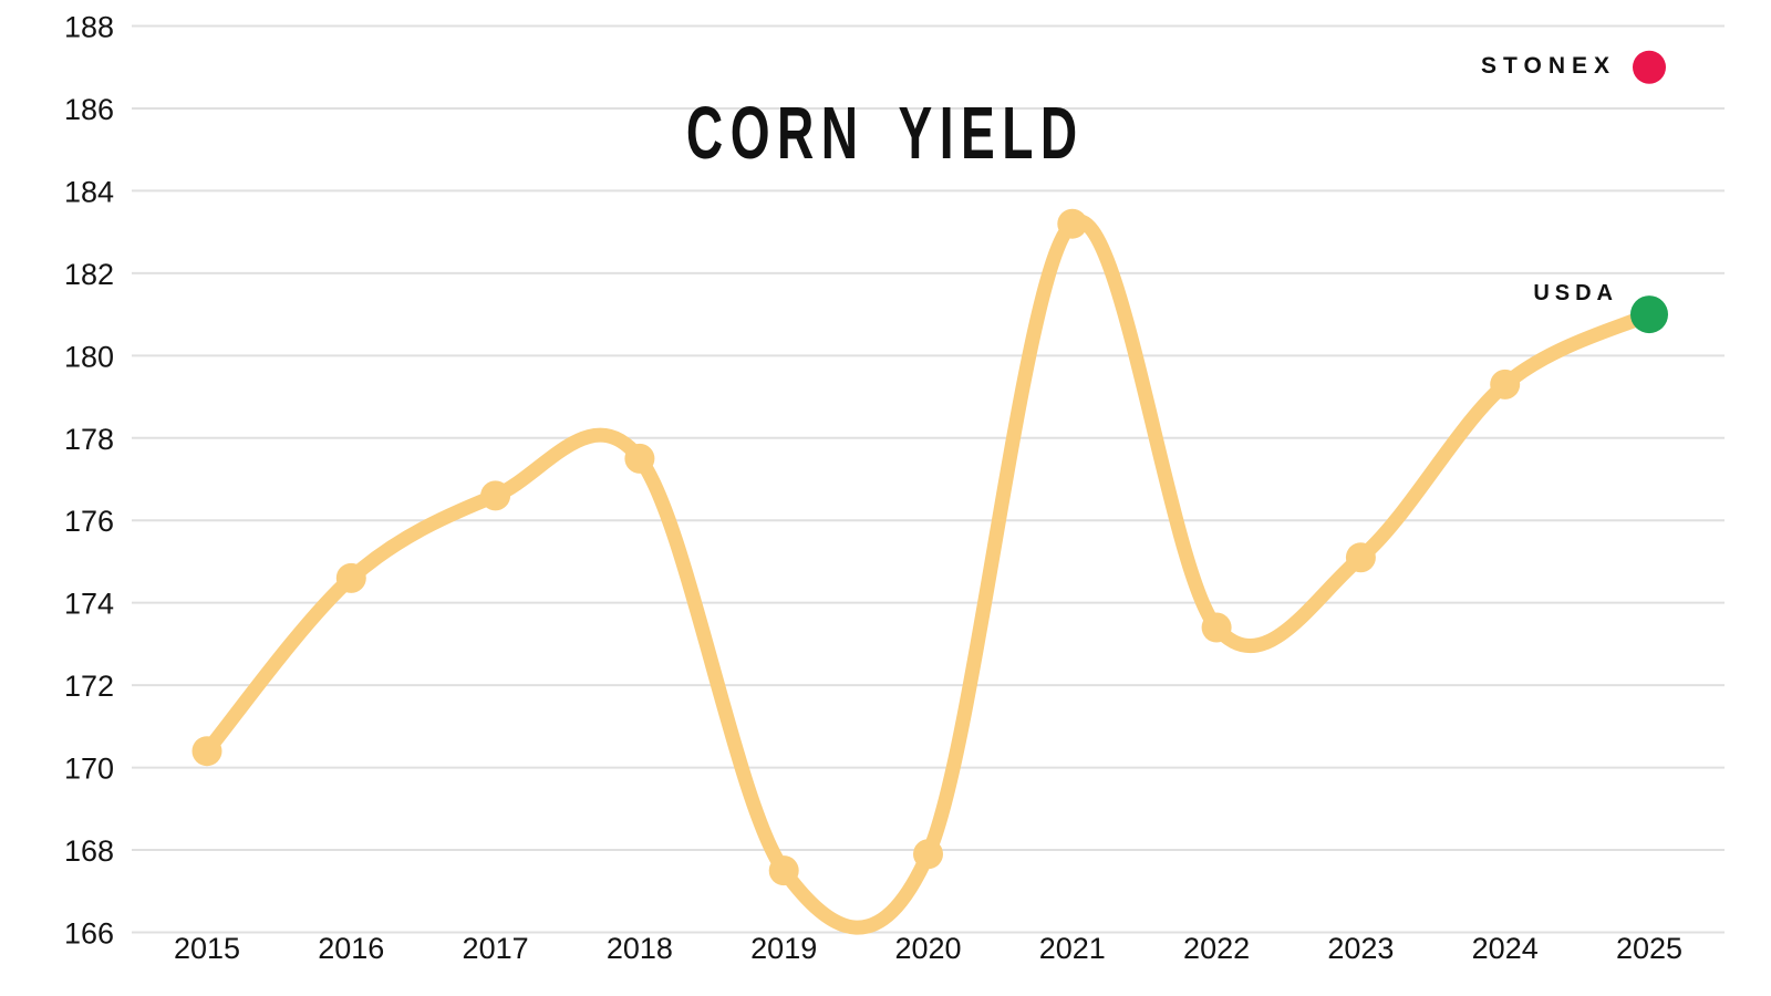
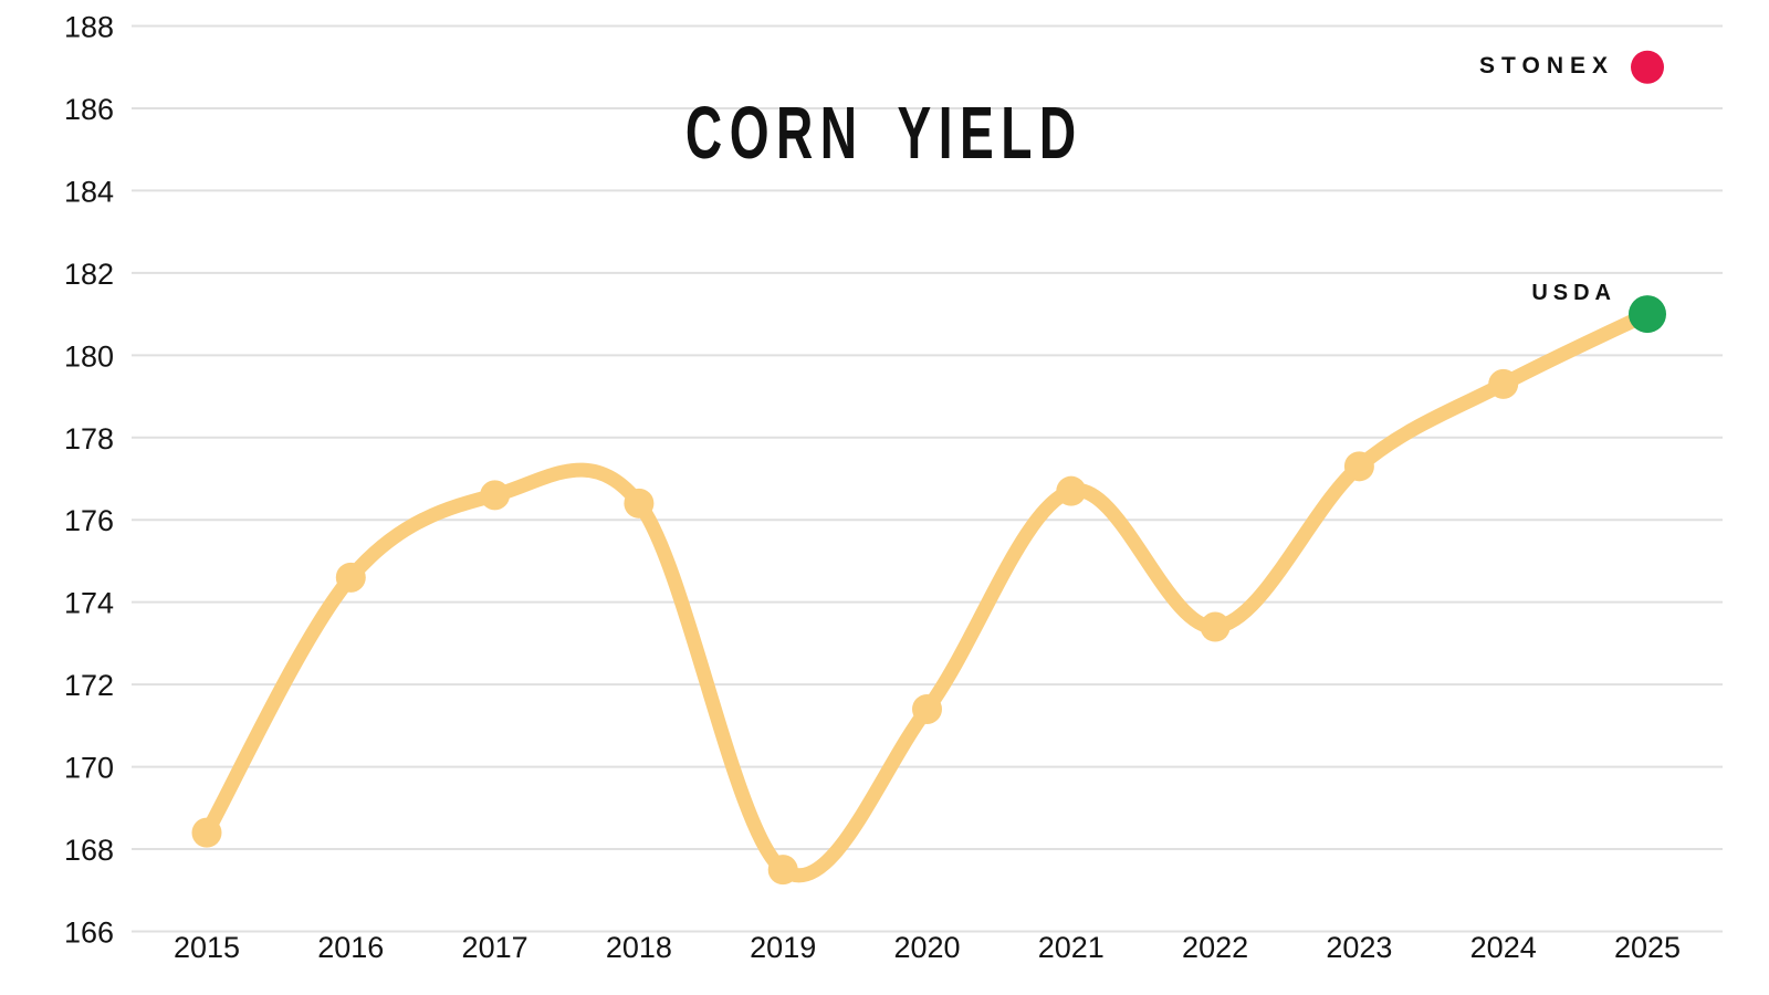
2015: 170.4 -> 168.4
2018: 177.5 -> 176.4
2020: 167.9 -> 171.4
2021: 183.2 -> 176.7
2023: 175.1 -> 177.3
